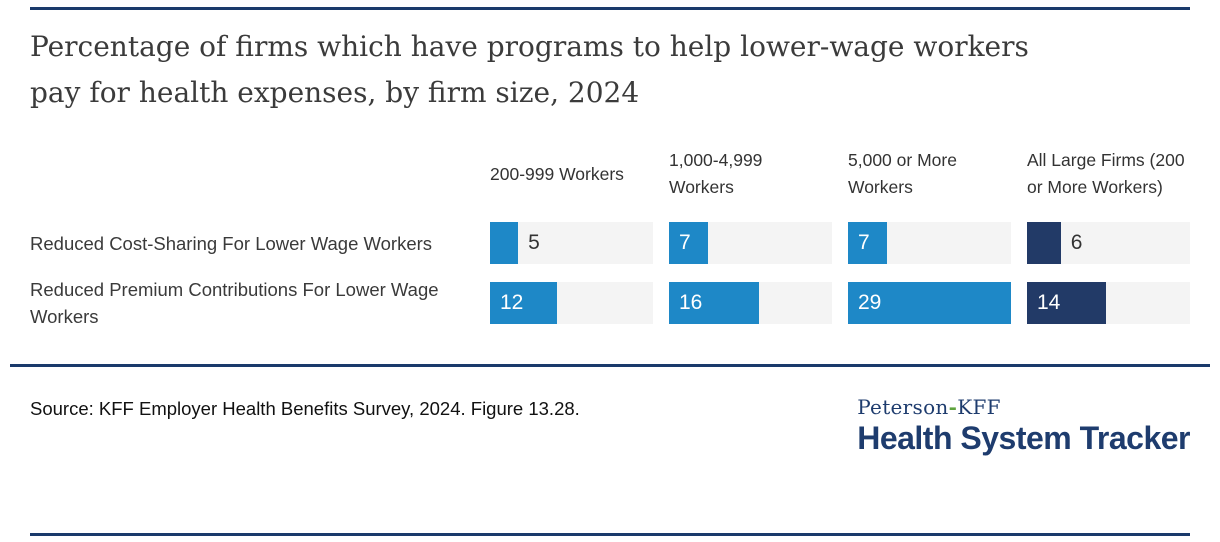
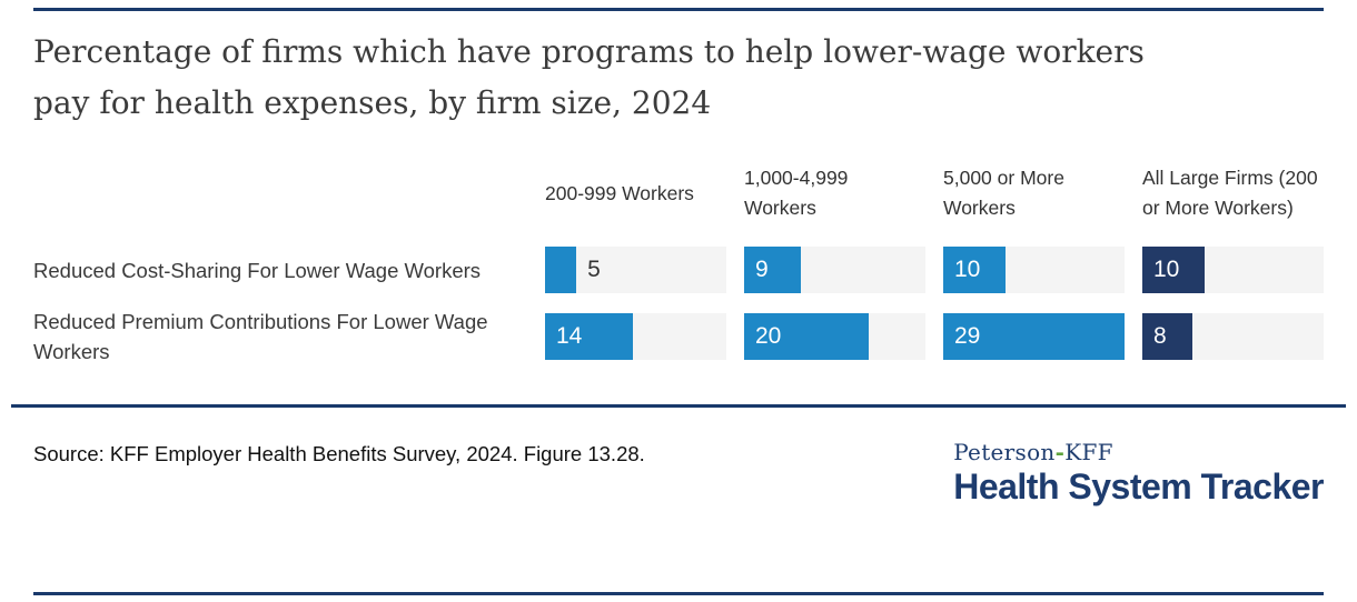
Reduced Premium Contributions For Lower Wage Workers/200-999 Workers: 12 -> 14
Reduced Cost-Sharing For Lower Wage Workers/1,000-4,999 Workers: 7 -> 9
Reduced Premium Contributions For Lower Wage Workers/1,000-4,999 Workers: 16 -> 20
Reduced Cost-Sharing For Lower Wage Workers/5,000 or More Workers: 7 -> 10
Reduced Cost-Sharing For Lower Wage Workers/All Large Firms (200 or More Workers): 6 -> 10
Reduced Premium Contributions For Lower Wage Workers/All Large Firms (200 or More Workers): 14 -> 8
